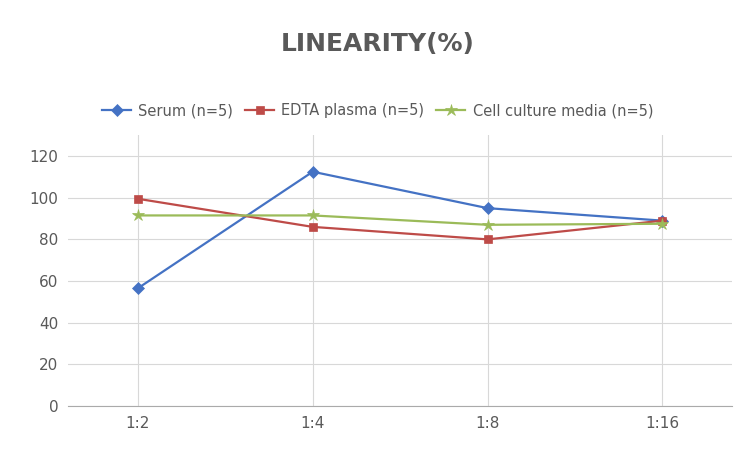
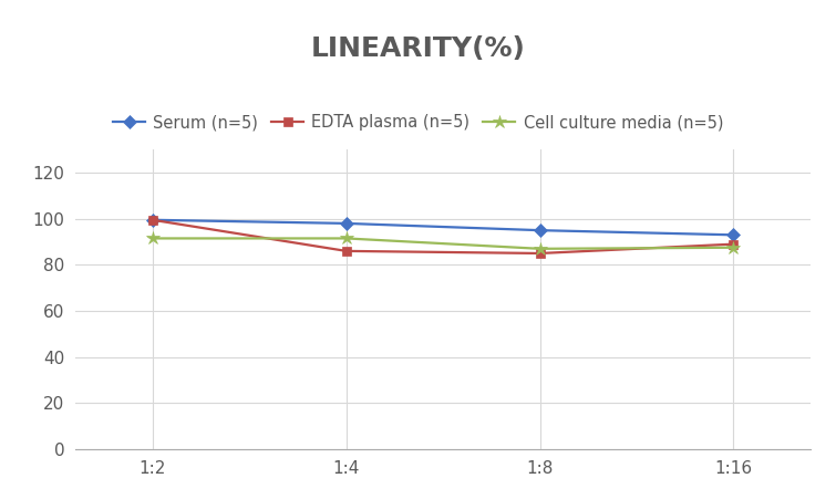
Serum (n=5)/1:2: 56.5 -> 99.5
Serum (n=5)/1:4: 112.5 -> 98.0
EDTA plasma (n=5)/1:8: 80.0 -> 85.0
Serum (n=5)/1:16: 89.0 -> 93.0
